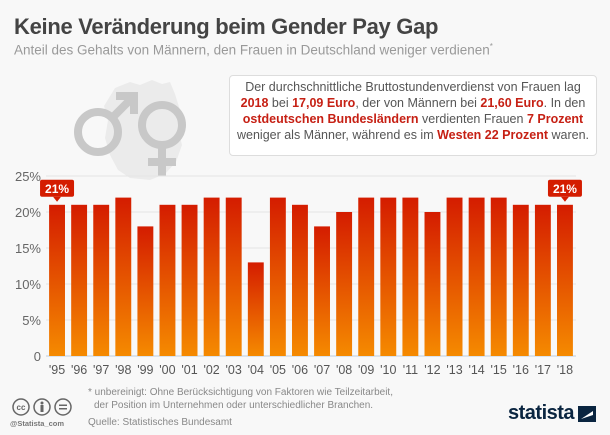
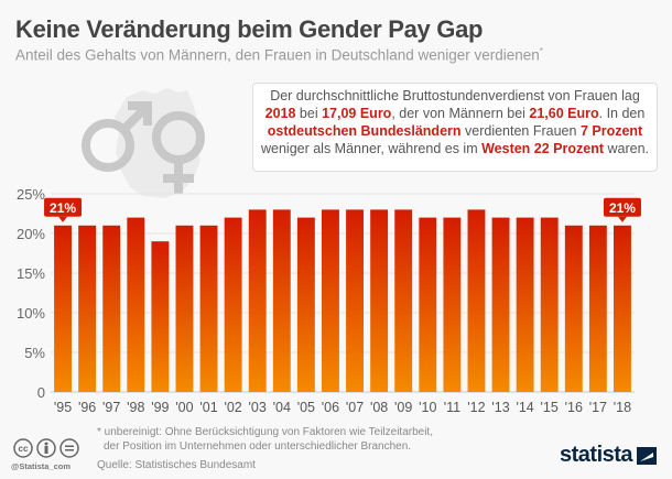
'99: 18% -> 19%
'03: 22% -> 23%
'04: 13% -> 23%
'06: 21% -> 23%
'07: 18% -> 23%
'08: 20% -> 23%
'09: 22% -> 23%
'12: 20% -> 23%
